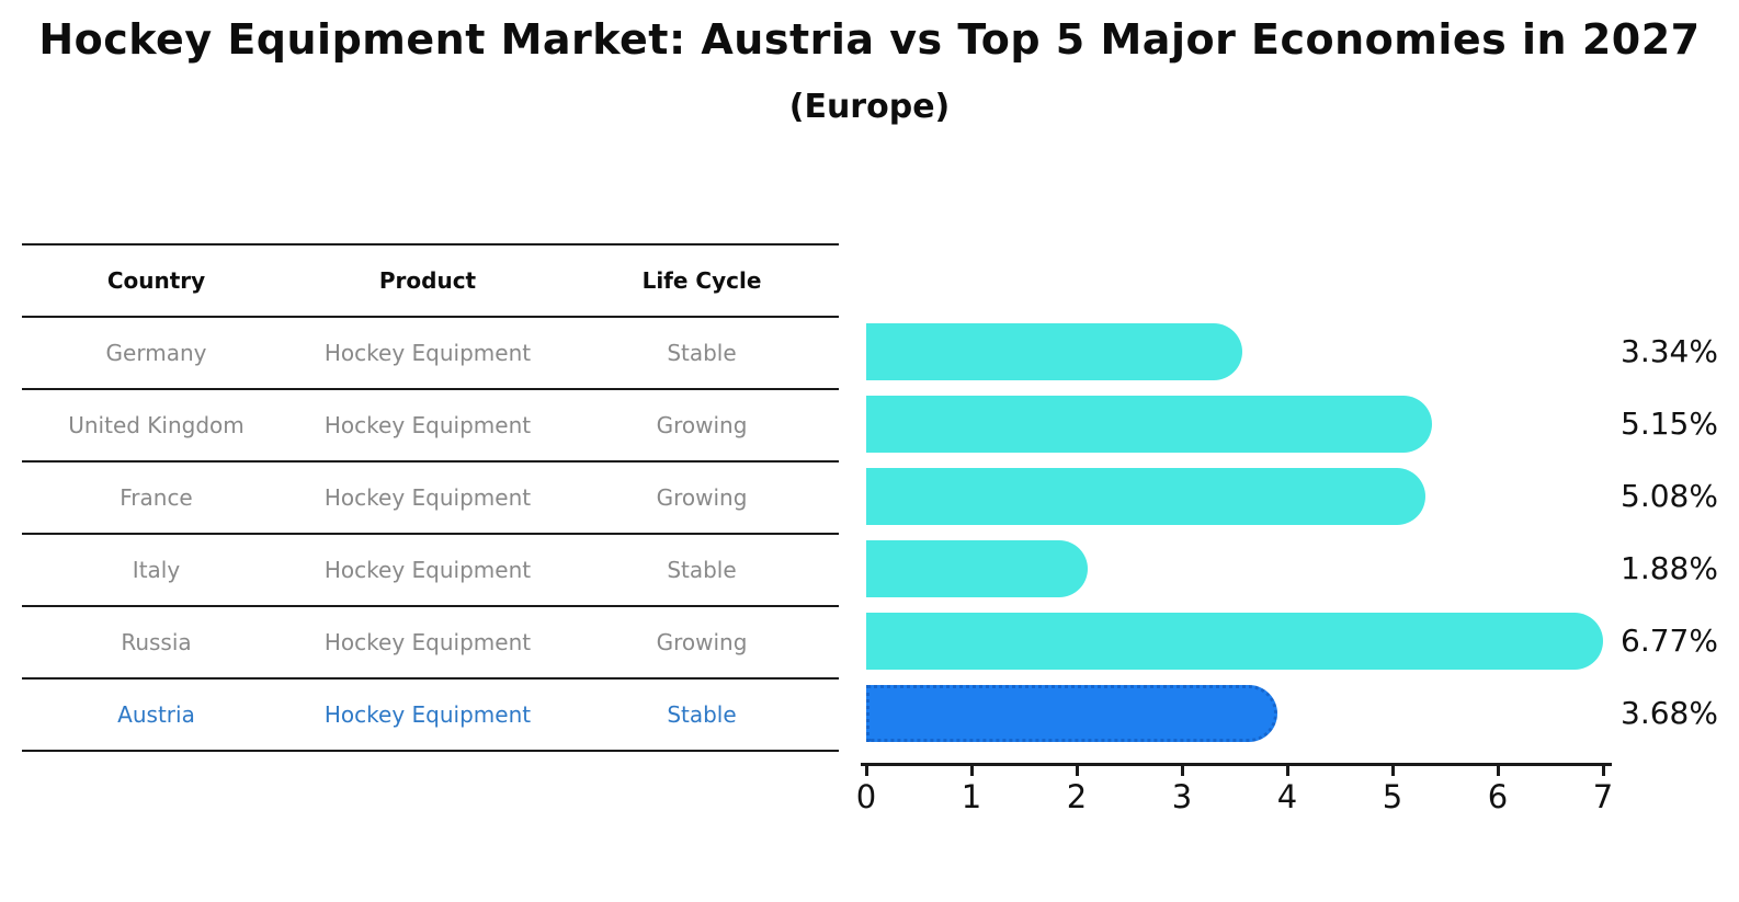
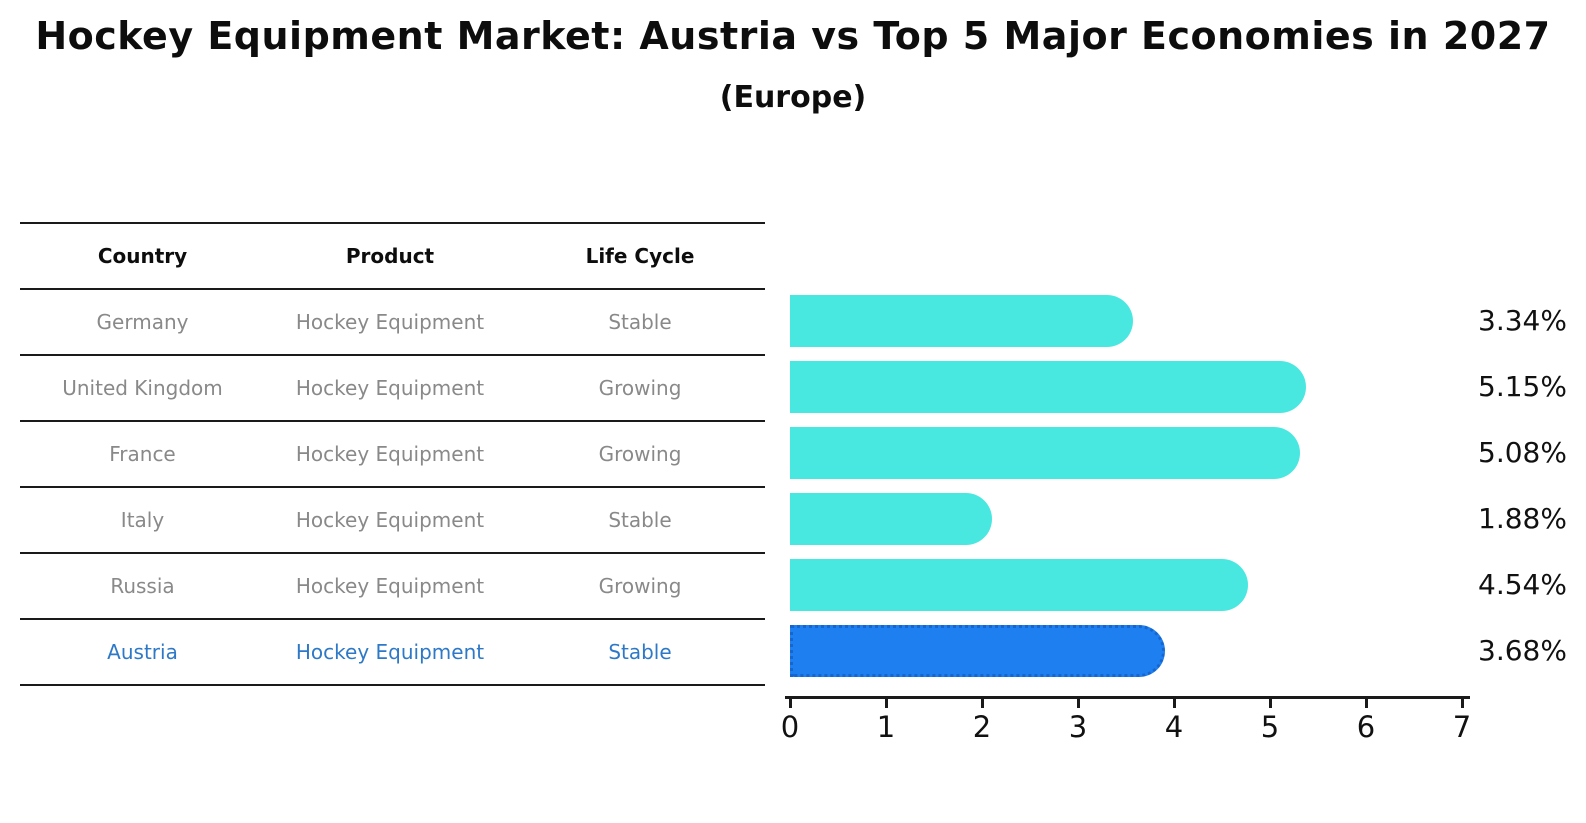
Russia: 6.77% -> 4.54%
